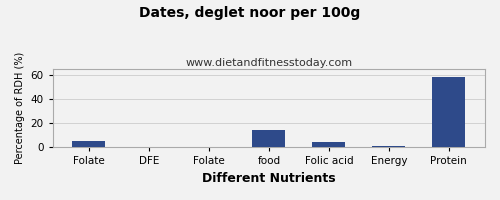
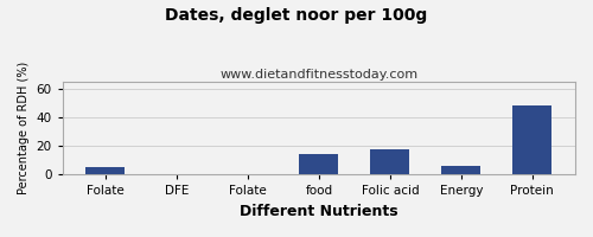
Folic acid: 4 -> 18
Energy: 1 -> 6
Protein: 58 -> 48
